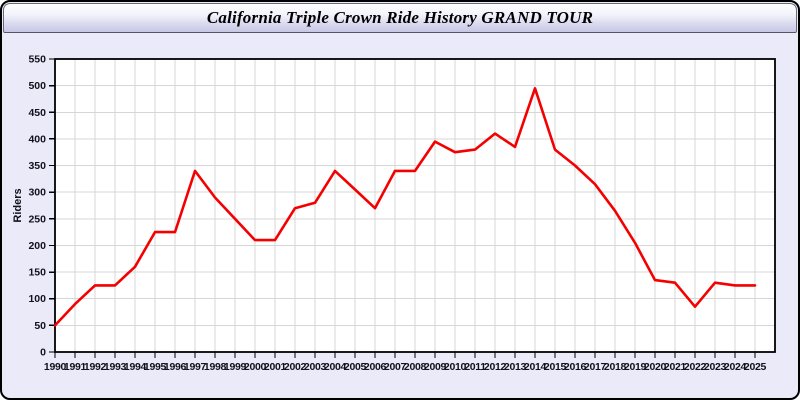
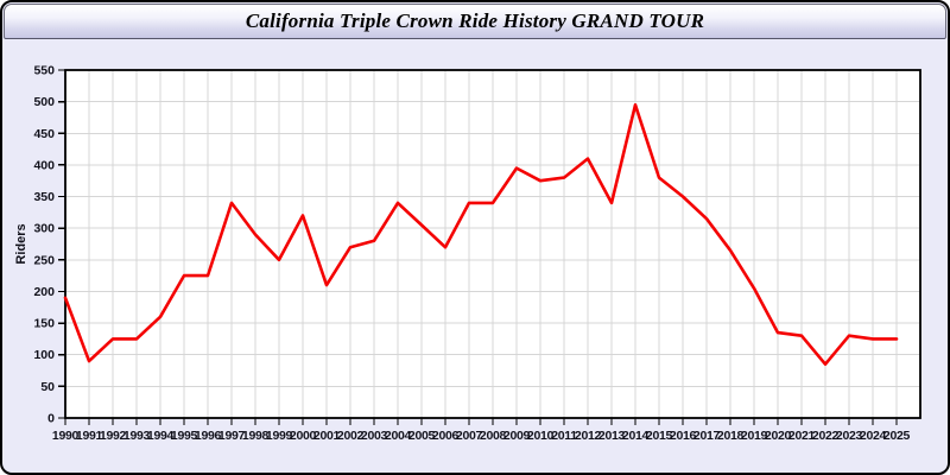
1990: 50 -> 190
2000: 210 -> 320
2013: 380 -> 340
